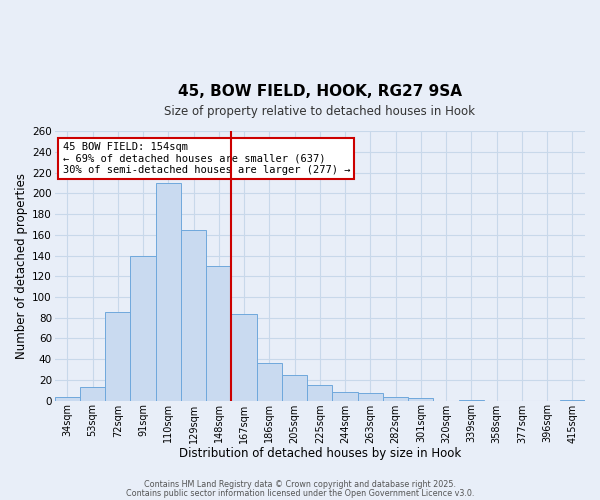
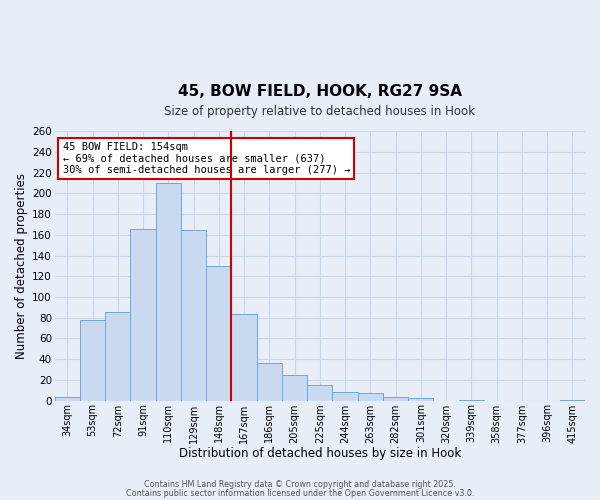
53sqm: 13 -> 78
91sqm: 140 -> 166
